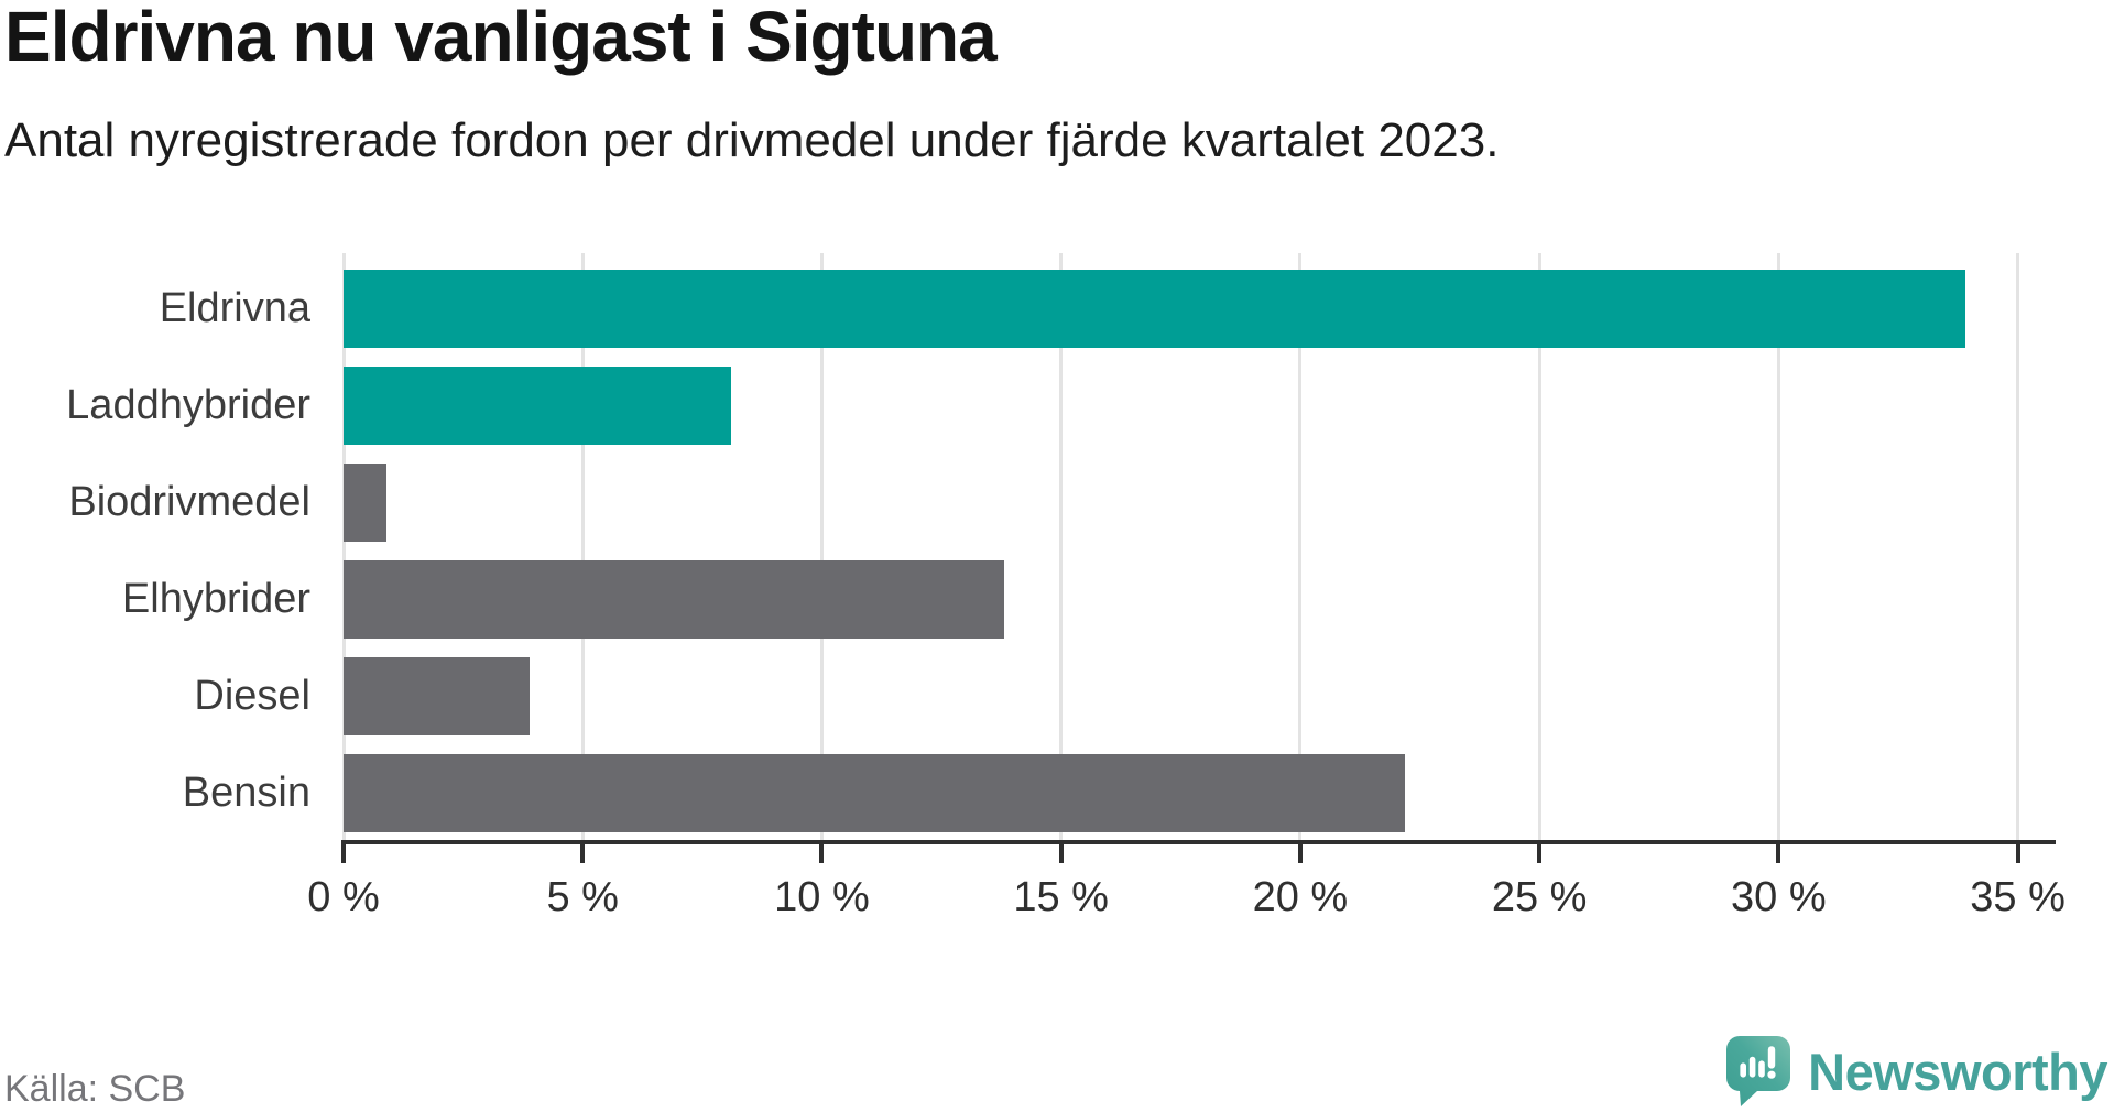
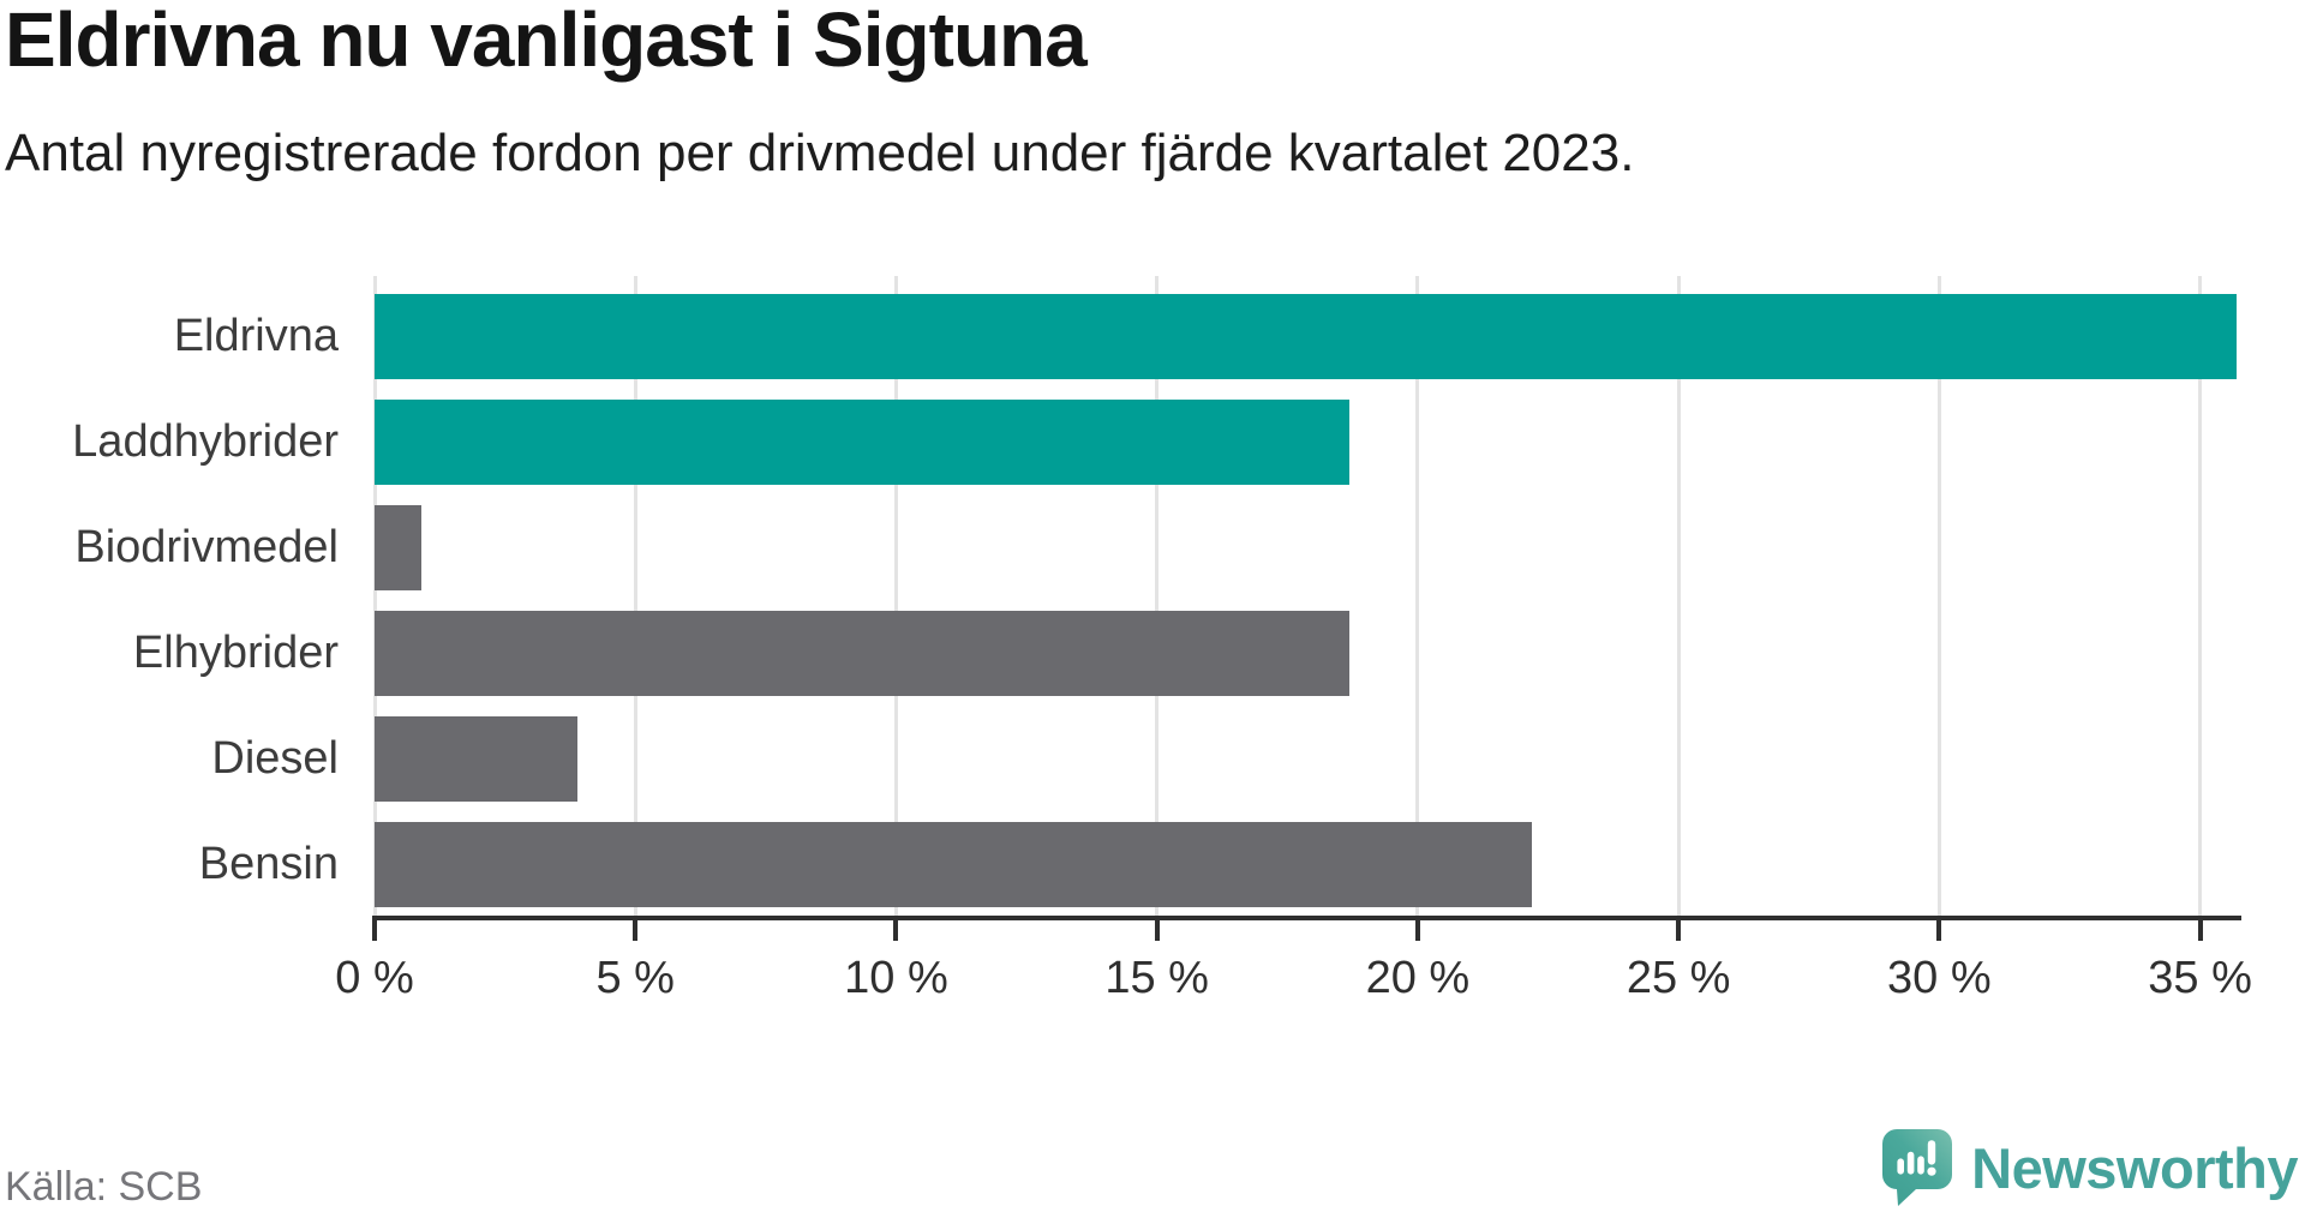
Eldrivna: 33.9% -> 35.7%
Laddhybrider: 8.1% -> 18.7%
Elhybrider: 13.8% -> 18.7%
